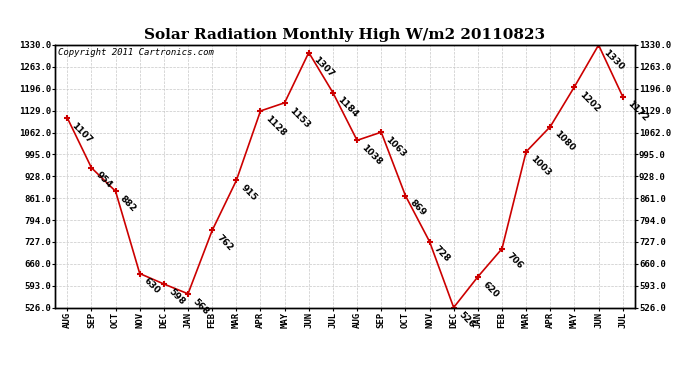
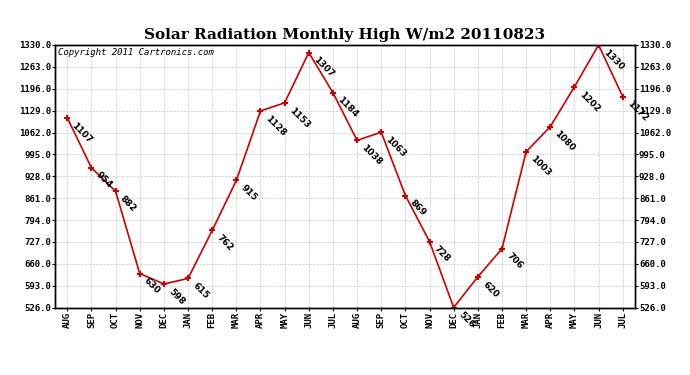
JAN: 568 -> 615
